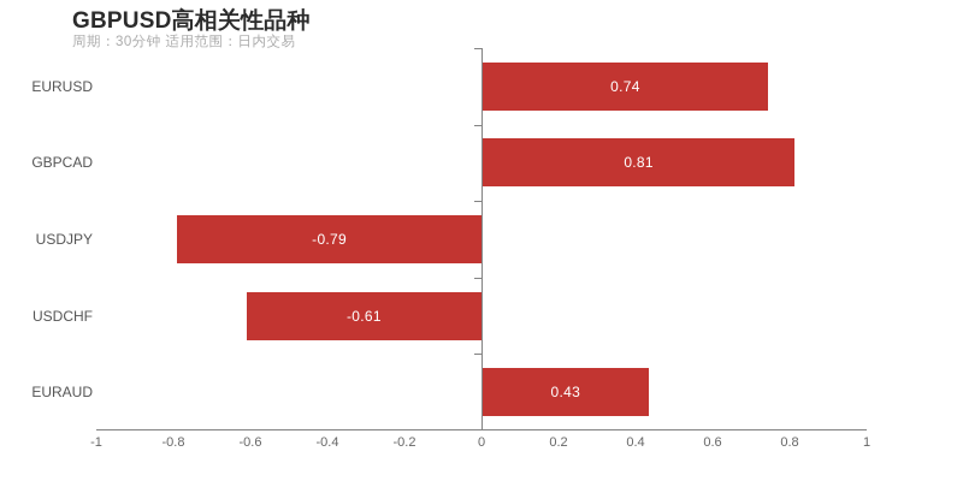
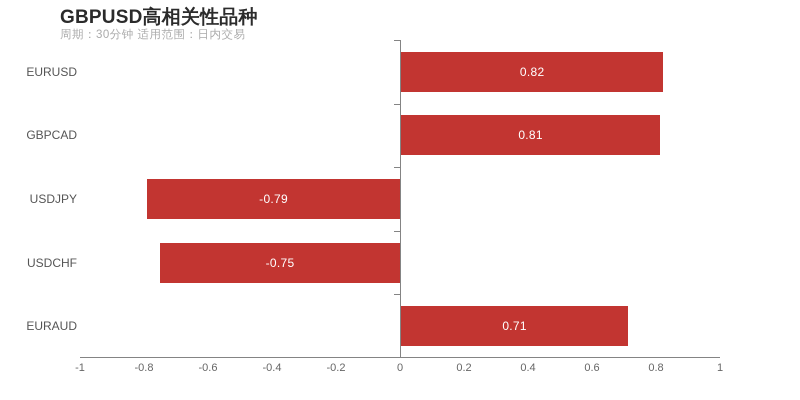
EURUSD: 0.74 -> 0.82
USDCHF: -0.61 -> -0.75
EURAUD: 0.43 -> 0.71
